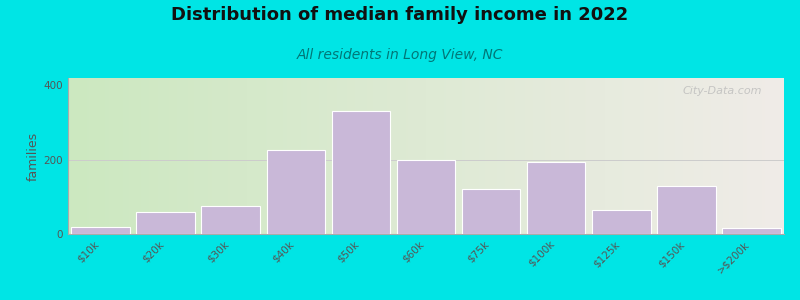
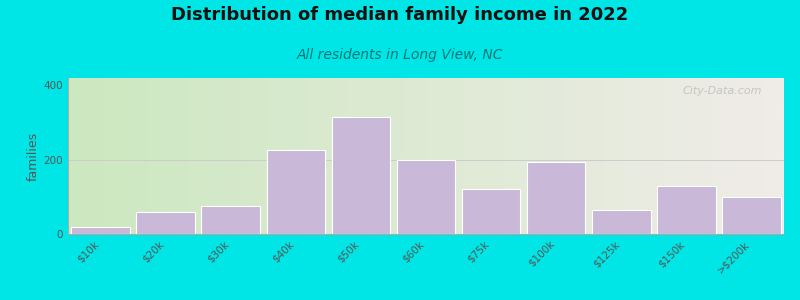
$50k: 330 -> 315
>$200k: 15 -> 100
